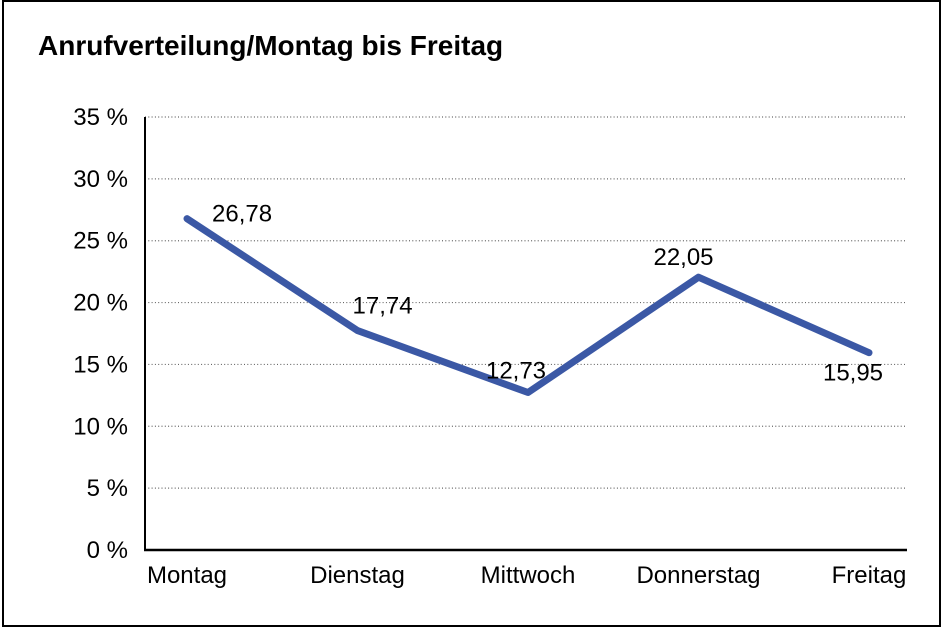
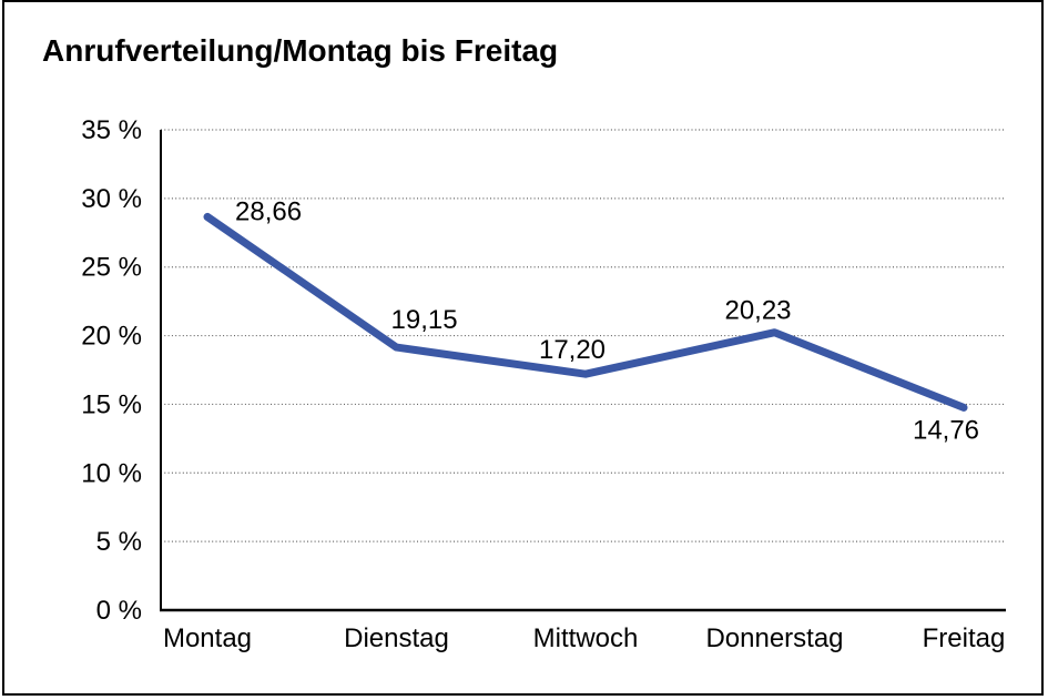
Montag: 26,78 -> 28,66
Dienstag: 17,74 -> 19,15
Mittwoch: 12,73 -> 17,20
Donnerstag: 22,05 -> 20,23
Freitag: 15,95 -> 14,76
